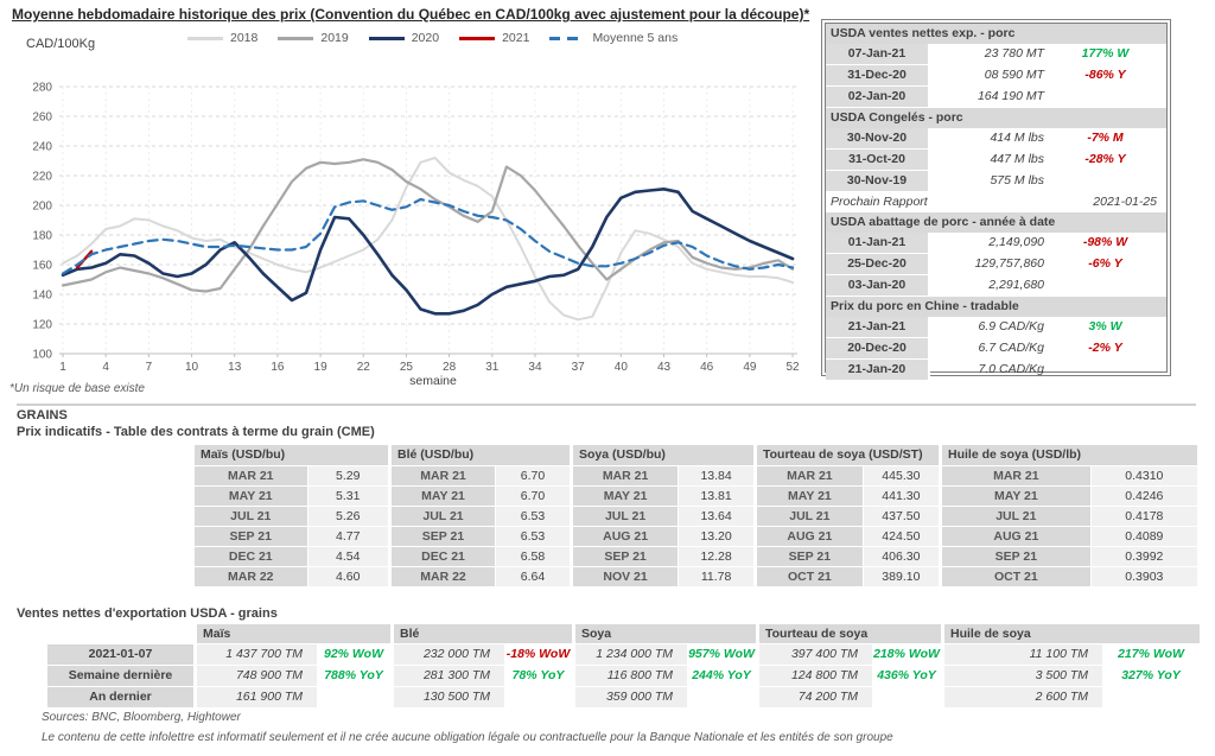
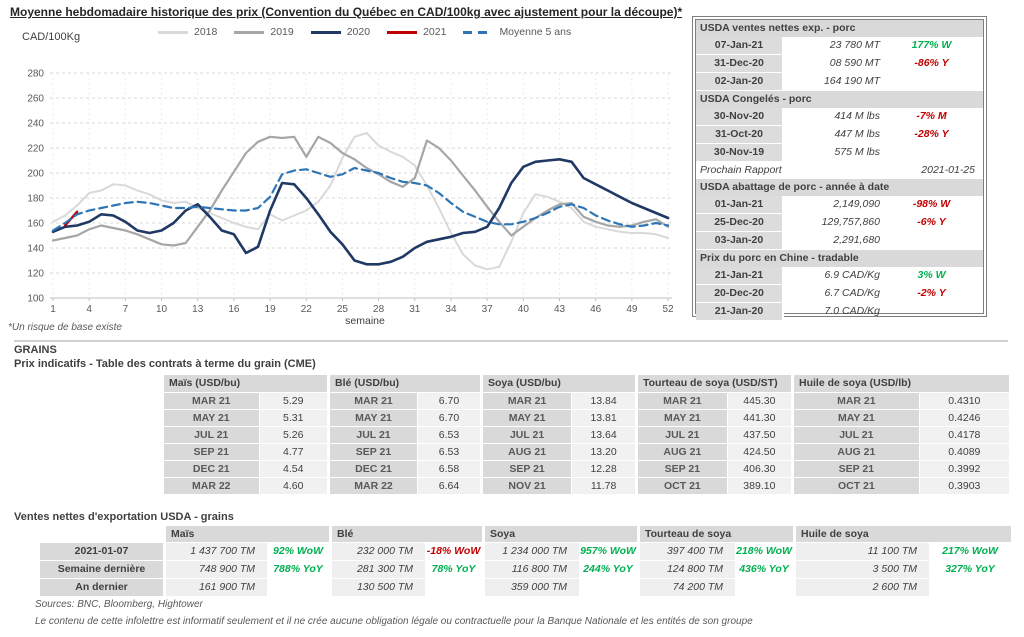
2020/16: 145 -> 151
2018/19: 158 -> 167
2019/22: 231 -> 213
